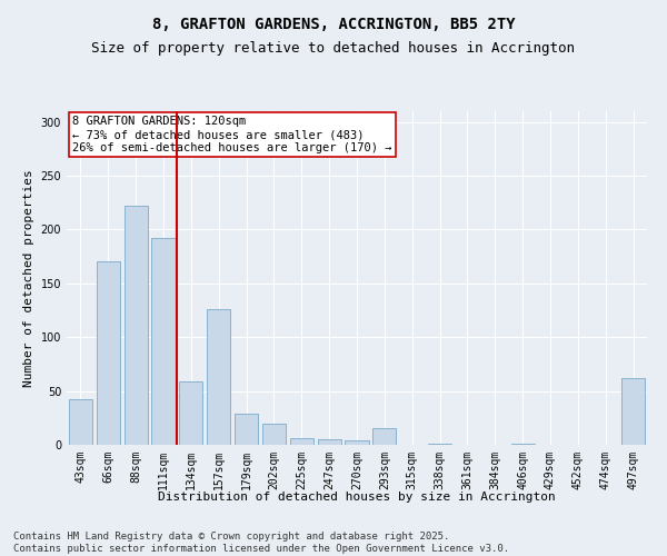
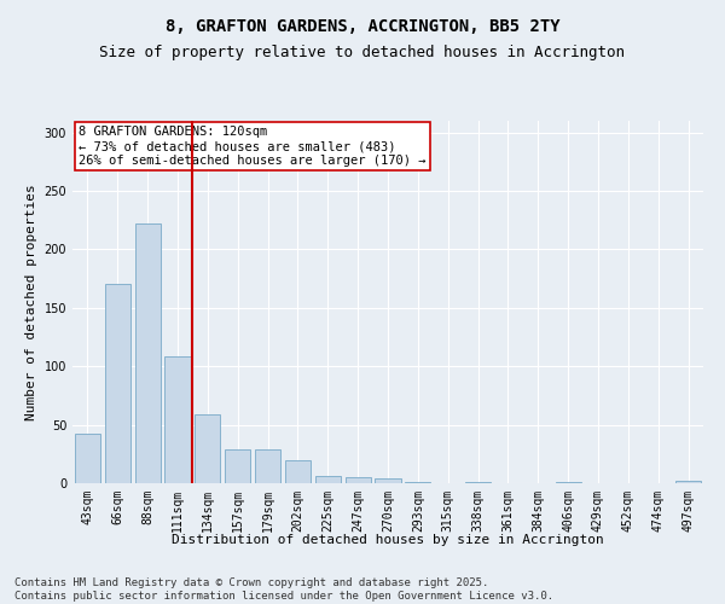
111sqm: 192 -> 109
157sqm: 126 -> 29
293sqm: 16 -> 1
497sqm: 62 -> 2
